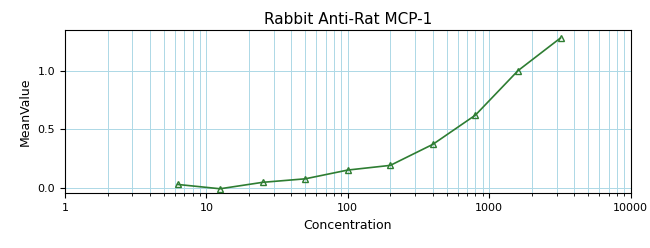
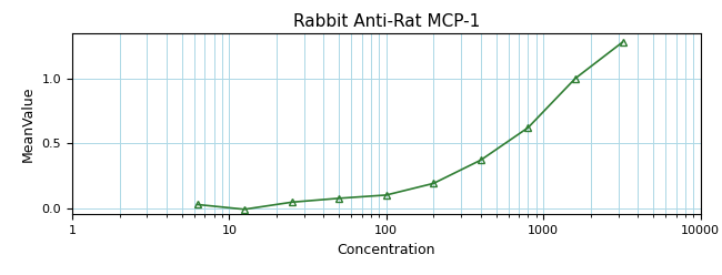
100: 0.15 -> 0.10
